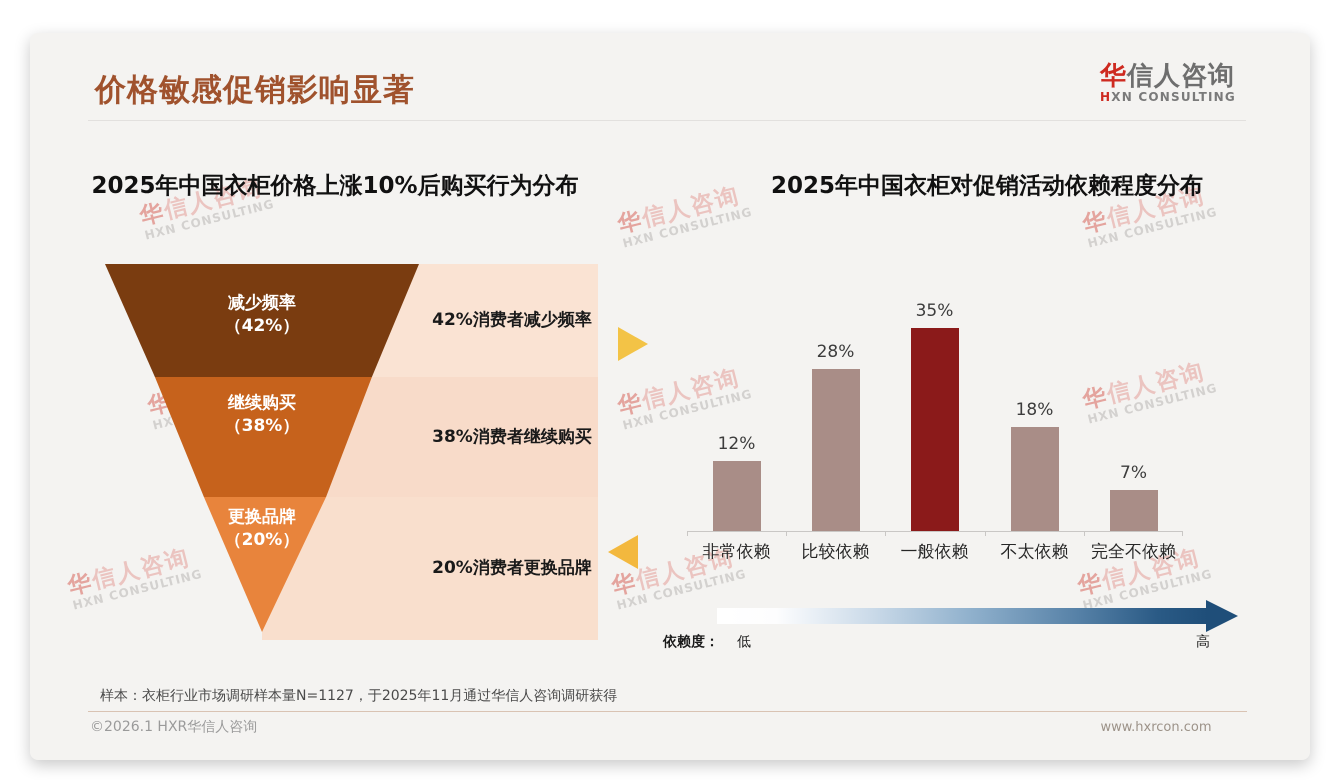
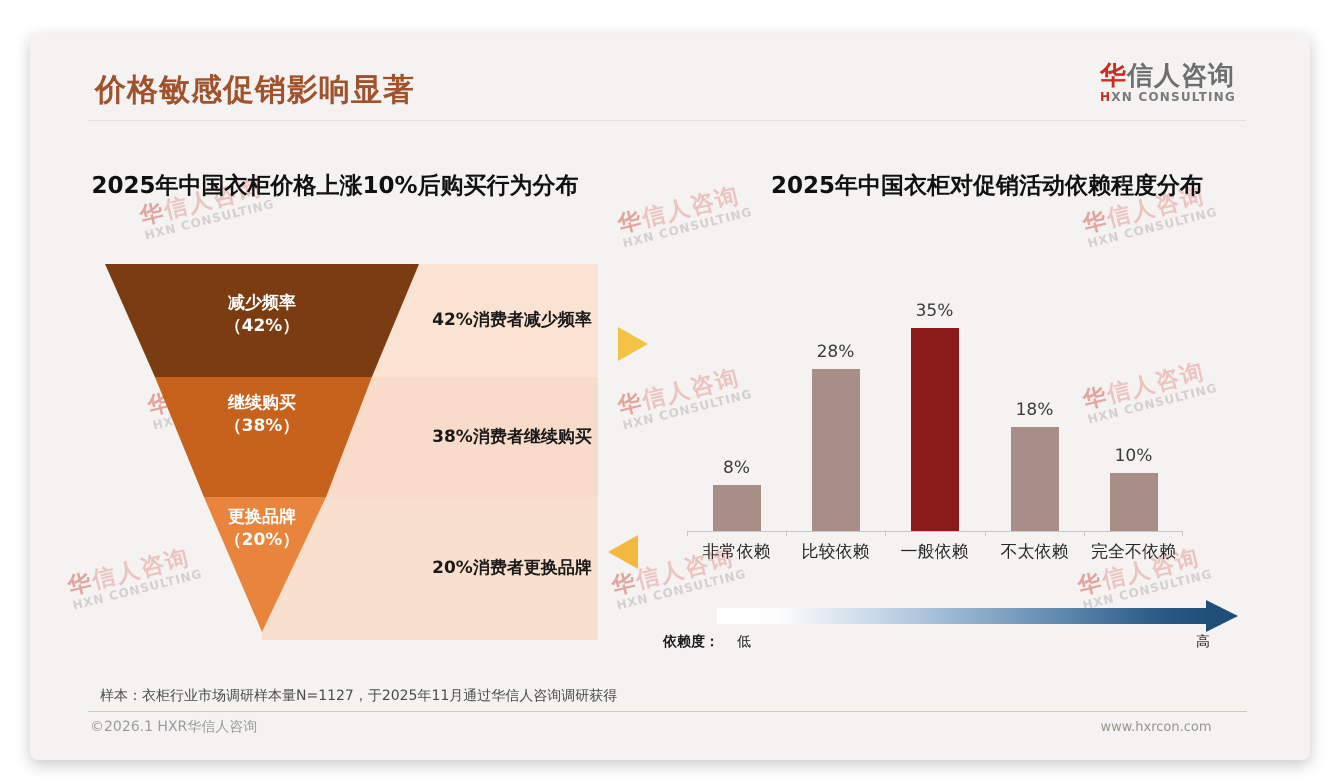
2025年中国衣柜对促销活动依赖程度分布/非常依赖: 12% -> 8%
2025年中国衣柜对促销活动依赖程度分布/完全不依赖: 7% -> 10%
